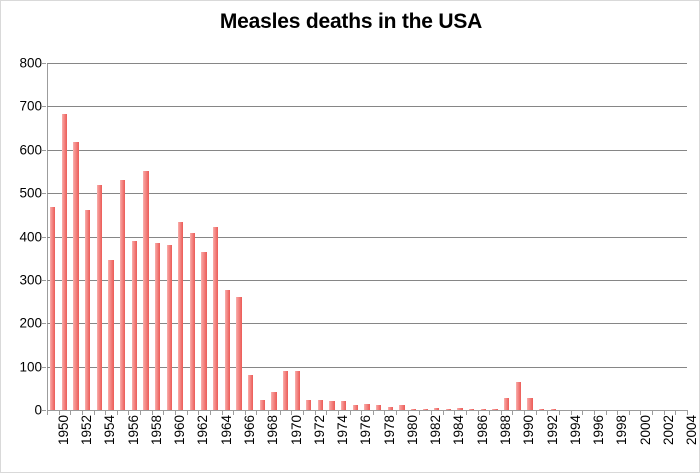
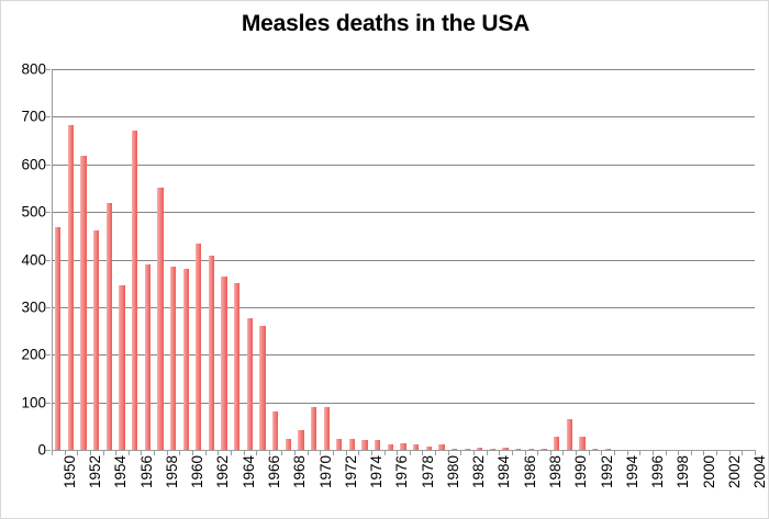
1956: 530 -> 670
1964: 420 -> 350
